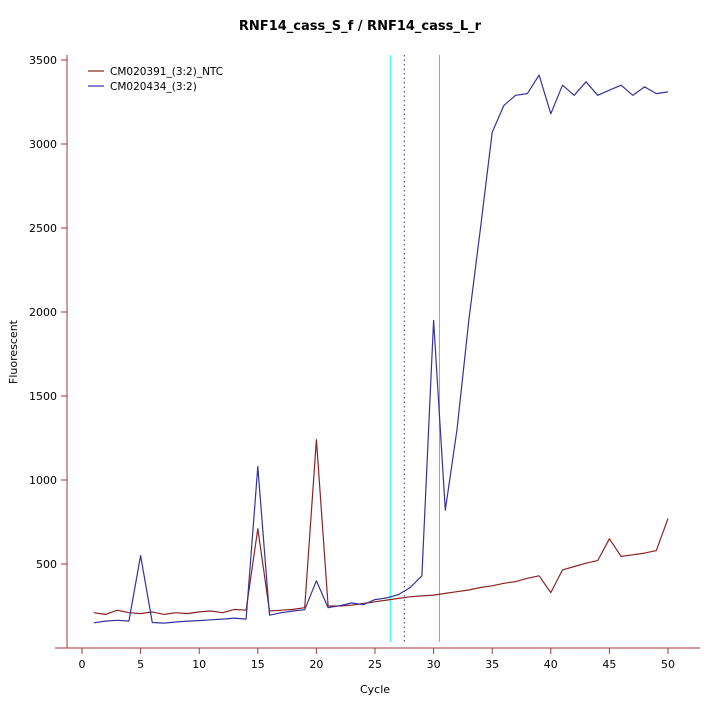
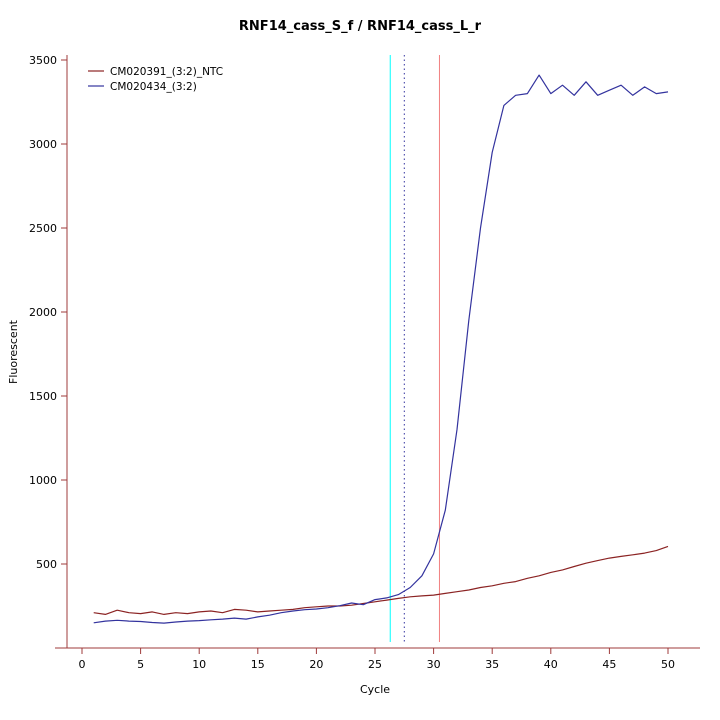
CM020434_(3:2)/5: 550 -> 160
CM020391_(3:2)_NTC/15: 710 -> 220
CM020434_(3:2)/15: 1080 -> 180
CM020391_(3:2)_NTC/20: 1240 -> 240
CM020434_(3:2)/20: 400 -> 230
CM020434_(3:2)/30: 1950 -> 560
CM020434_(3:2)/35: 3070 -> 2950
CM020391_(3:2)_NTC/40: 330 -> 450
CM020434_(3:2)/40: 3180 -> 3300
CM020391_(3:2)_NTC/45: 650 -> 540
CM020391_(3:2)_NTC/50: 770 -> 600
